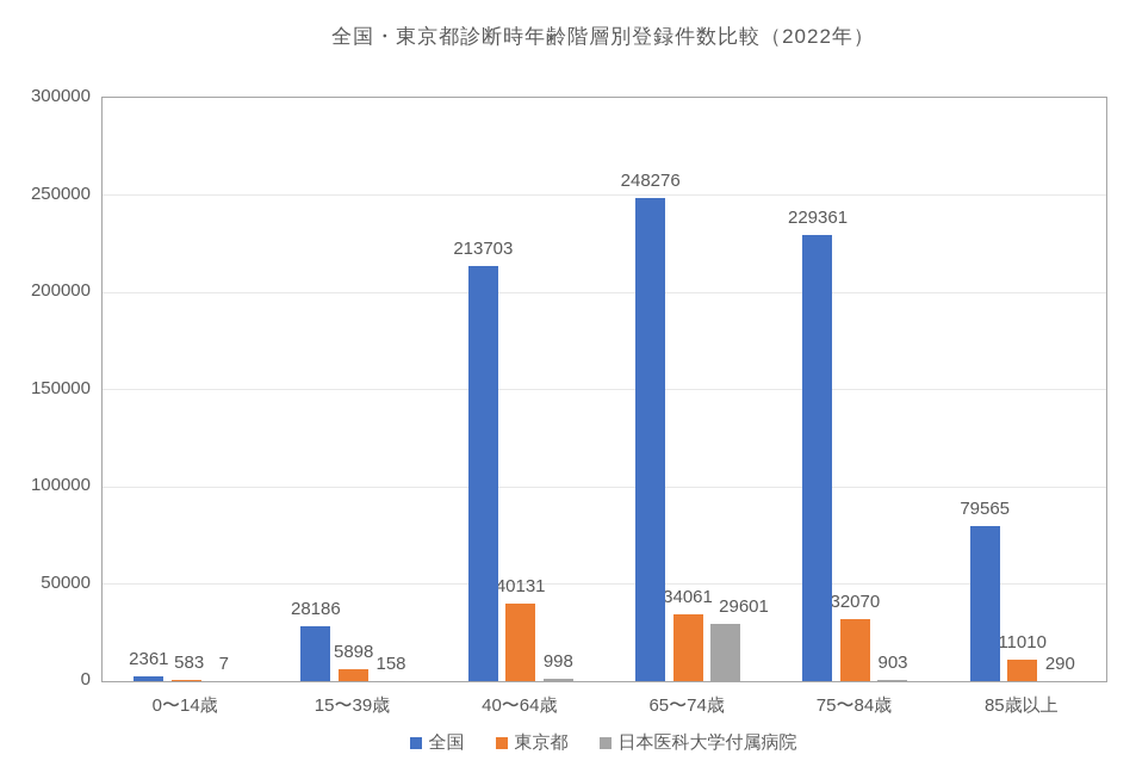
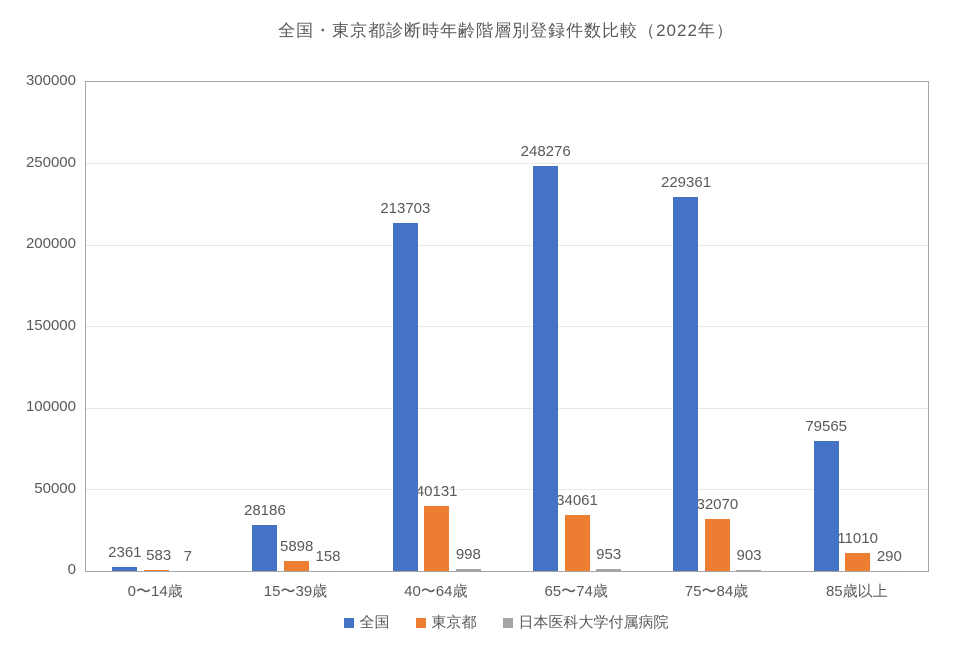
日本医科大学付属病院/65〜74歳: 29601 -> 953
